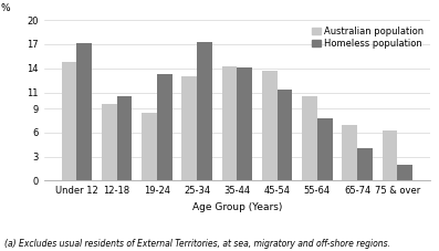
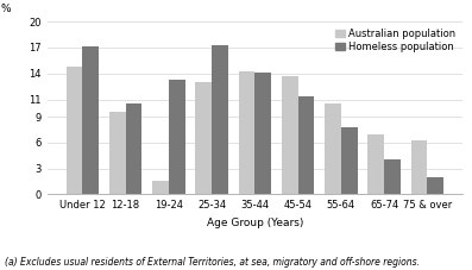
Australian population/19-24: 8.4 -> 1.6
